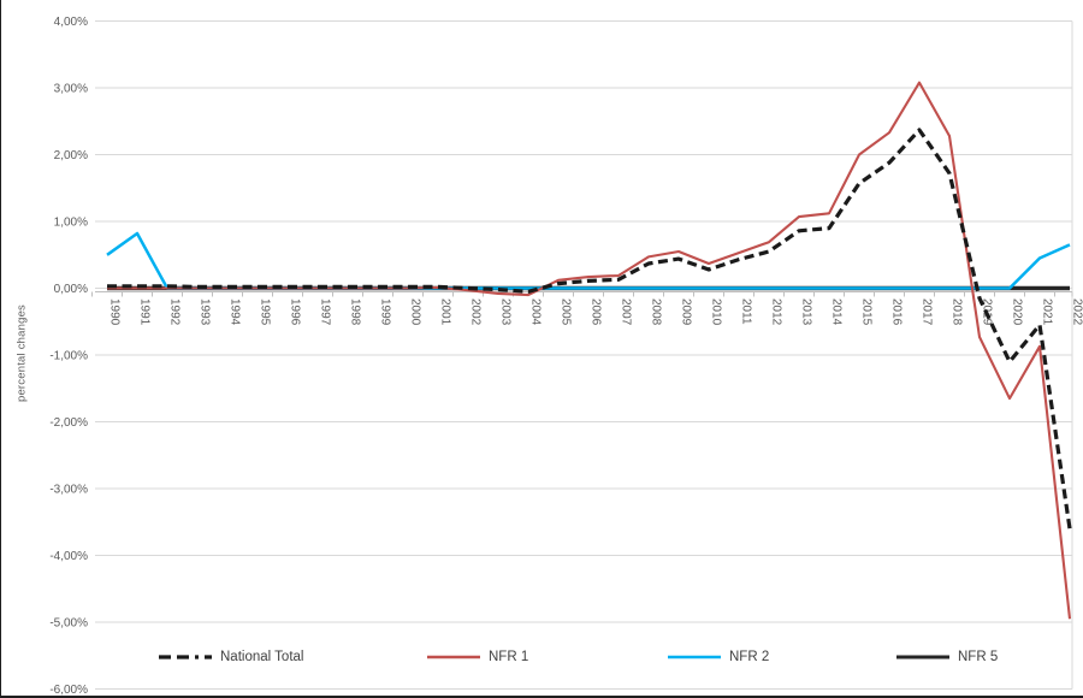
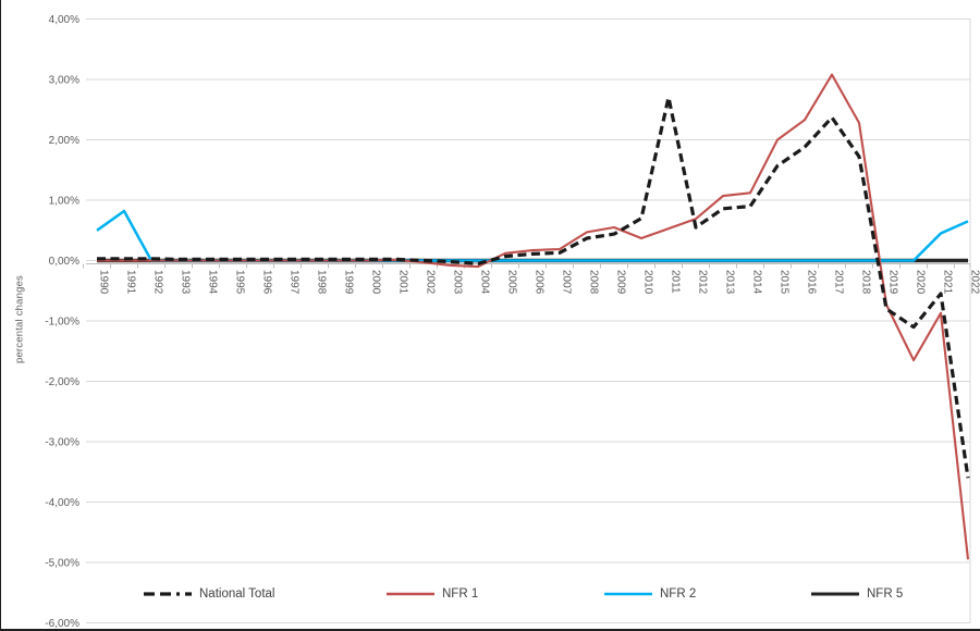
National Total/2010: 0,3% -> 0,7%
National Total/2011: 0,4% -> 2,7%
National Total/2019: -0,1% -> -0,8%
